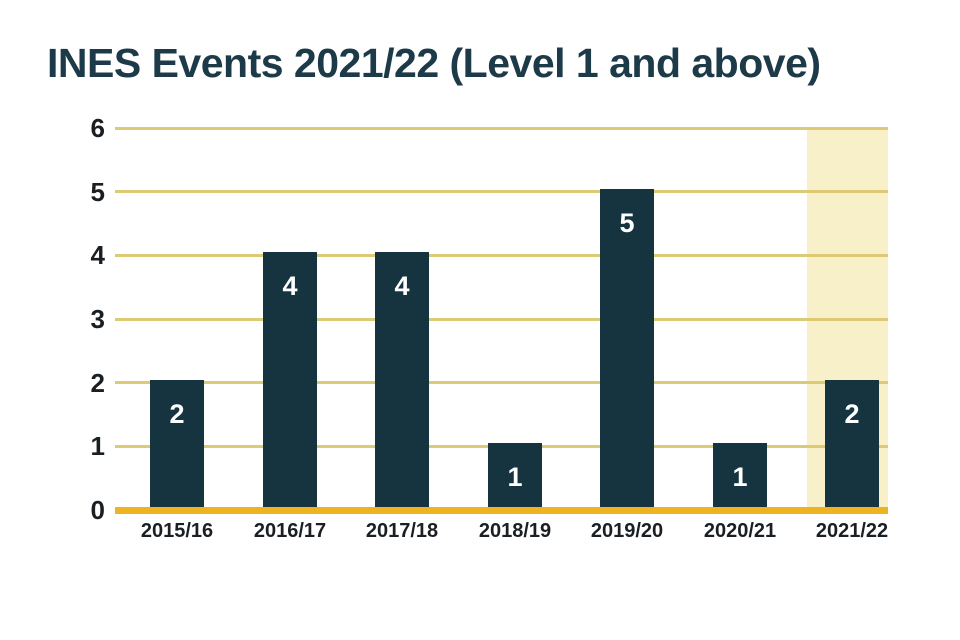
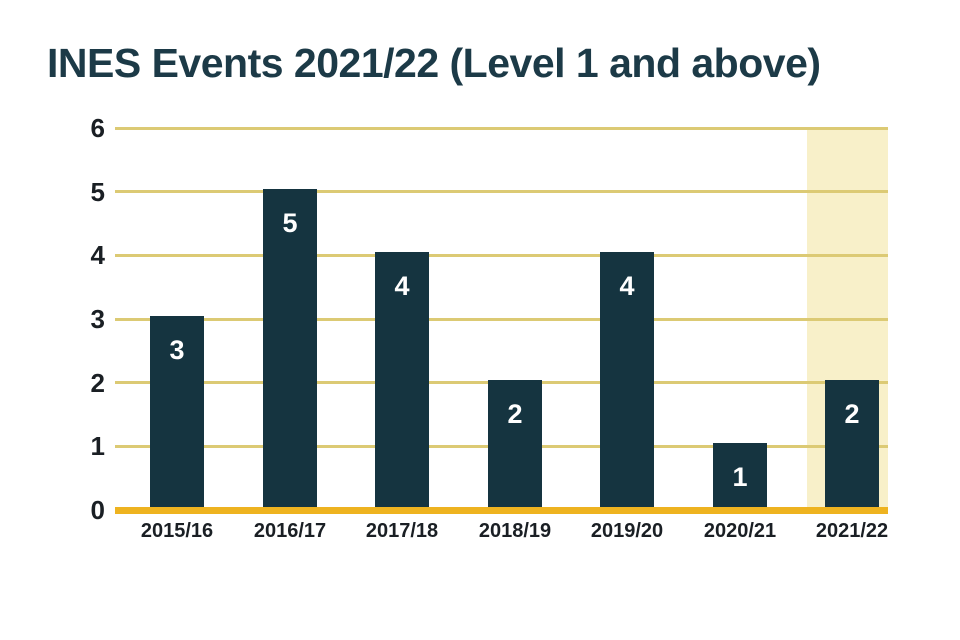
2015/16: 2 -> 3
2016/17: 4 -> 5
2018/19: 1 -> 2
2019/20: 5 -> 4
